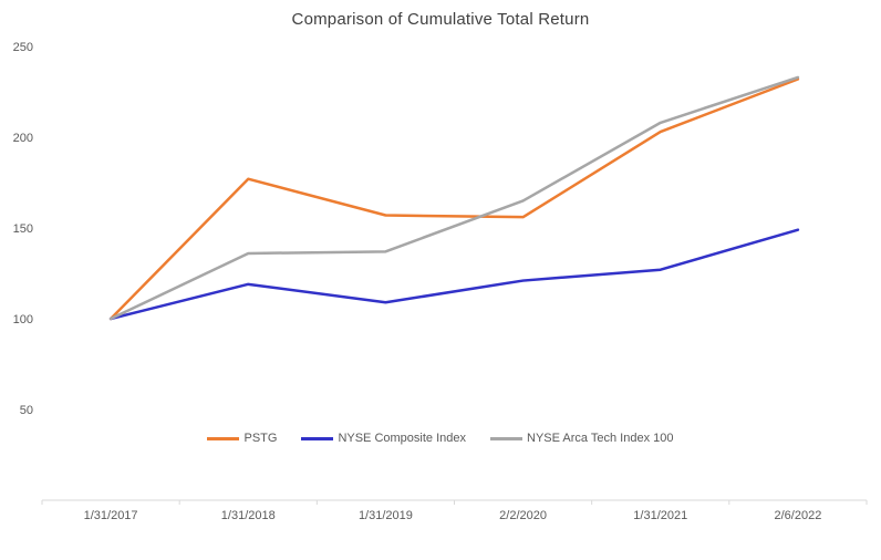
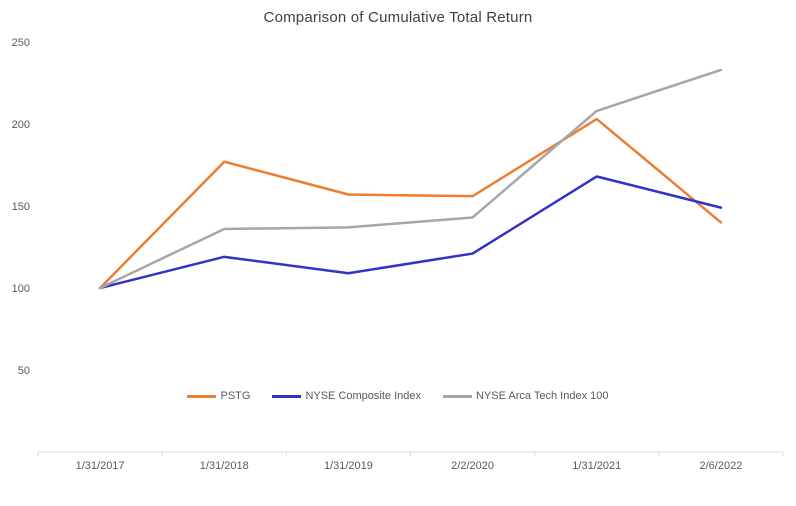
NYSE Arca Tech Index 100/2/2/2020: 165 -> 143
NYSE Composite Index/1/31/2021: 127 -> 168
PSTG/2/6/2022: 232 -> 140
